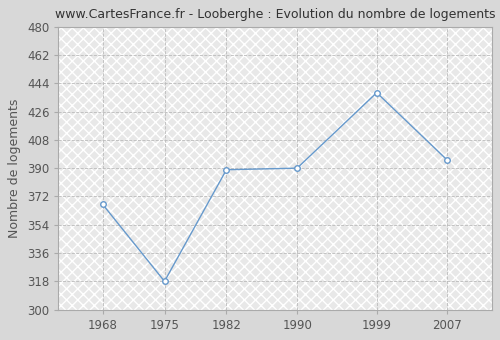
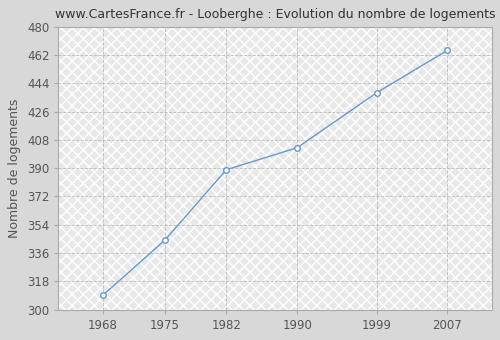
1968: 367 -> 309
1975: 318 -> 344
1990: 390 -> 403
2007: 395 -> 465
